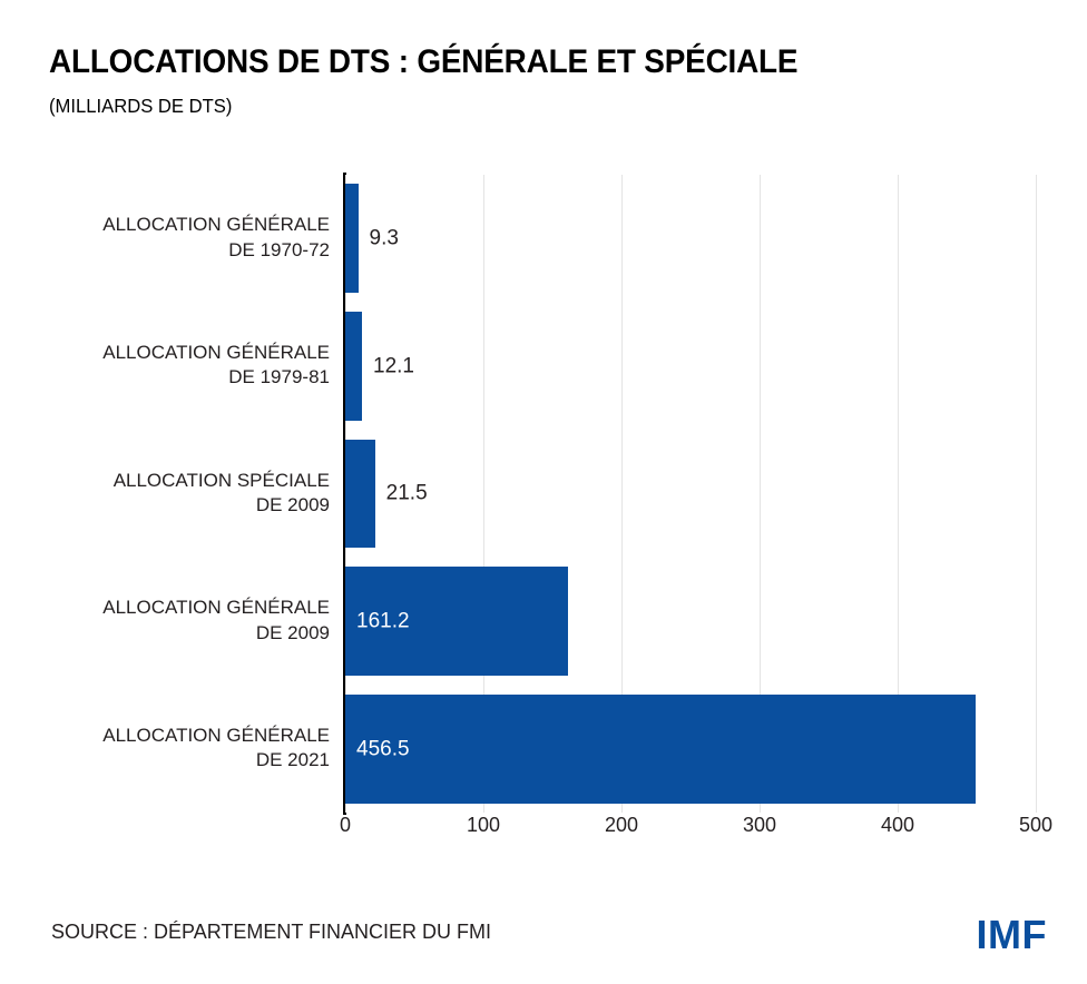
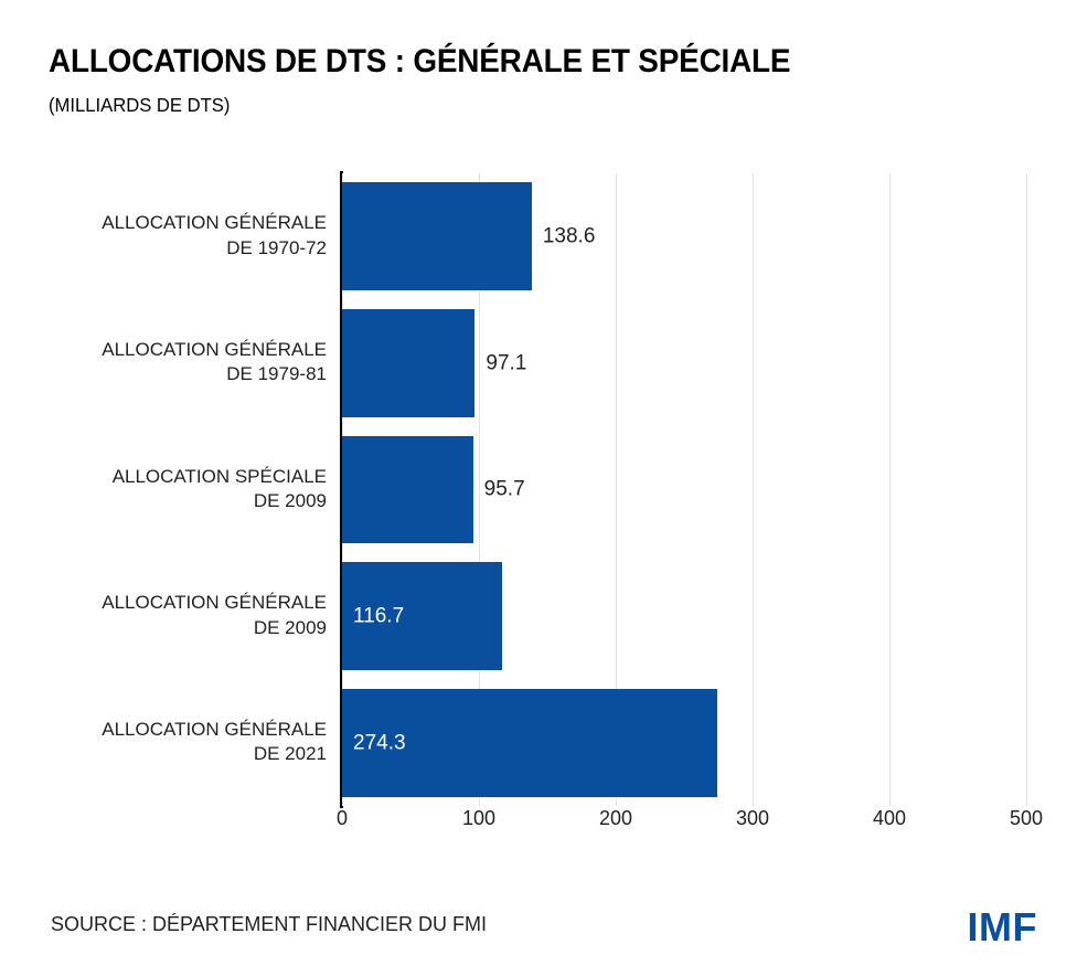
ALLOCATION GÉNÉRALE DE 1970-72: 9.3 -> 138.6
ALLOCATION GÉNÉRALE DE 1979-81: 12.1 -> 97.1
ALLOCATION SPÉCIALE DE 2009: 21.5 -> 95.7
ALLOCATION GÉNÉRALE DE 2009: 161.2 -> 116.7
ALLOCATION GÉNÉRALE DE 2021: 456.5 -> 274.3
